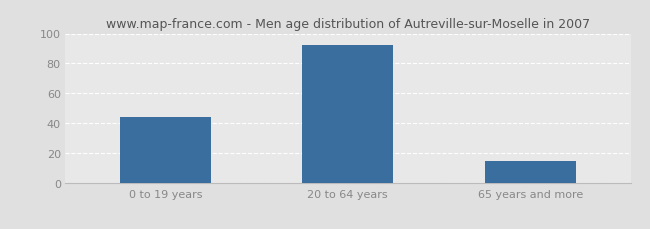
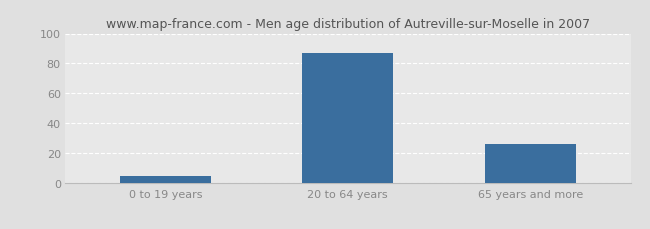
0 to 19 years: 44 -> 5
20 to 64 years: 92 -> 87
65 years and more: 15 -> 26
